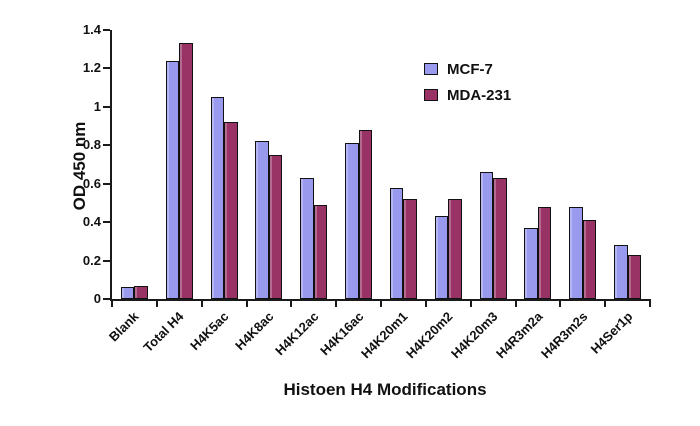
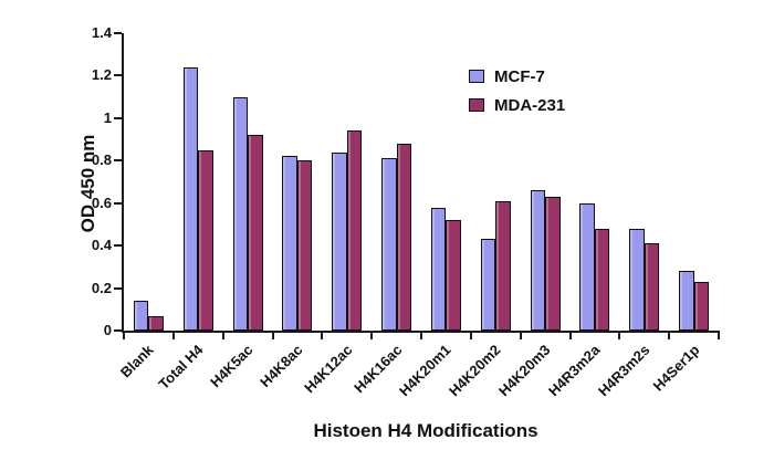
MCF-7/Blank: 0.06 -> 0.14
MDA-231/Total H4: 1.33 -> 0.85
MCF-7/H4K5ac: 1.05 -> 1.10
MDA-231/H4K8ac: 0.75 -> 0.80
MCF-7/H4K12ac: 0.63 -> 0.84
MDA-231/H4K12ac: 0.49 -> 0.94
MDA-231/H4K20m2: 0.52 -> 0.61
MCF-7/H4R3m2a: 0.37 -> 0.60
